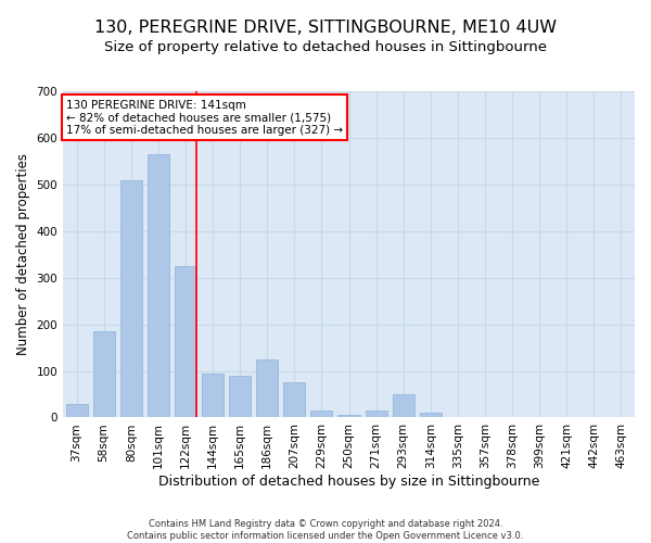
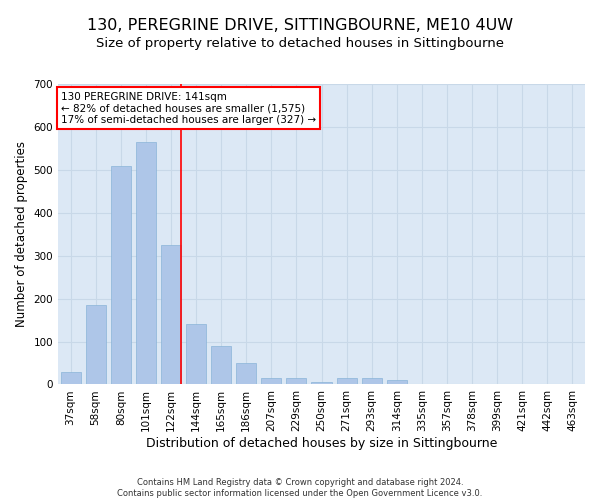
144sqm: 95 -> 140
186sqm: 125 -> 50
207sqm: 75 -> 15
293sqm: 50 -> 15
